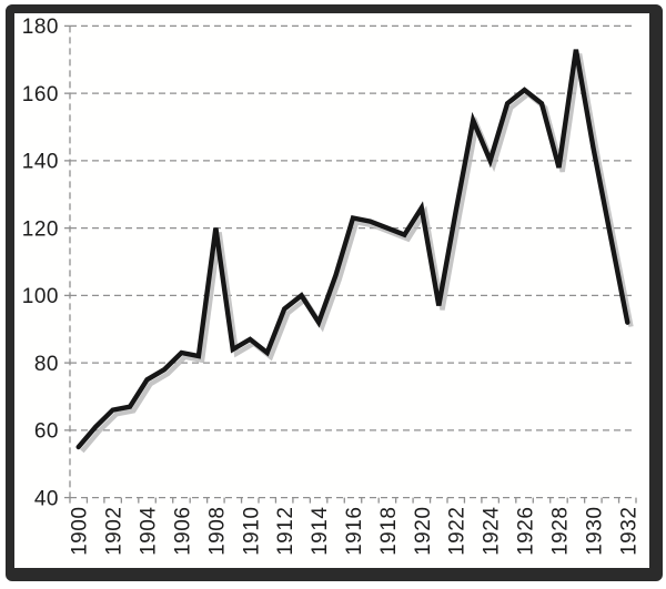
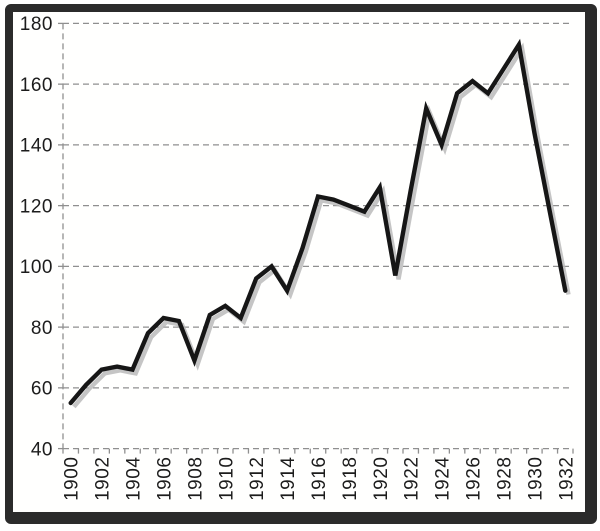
1904: 75 -> 66
1908: 120 -> 69
1928: 138 -> 165
